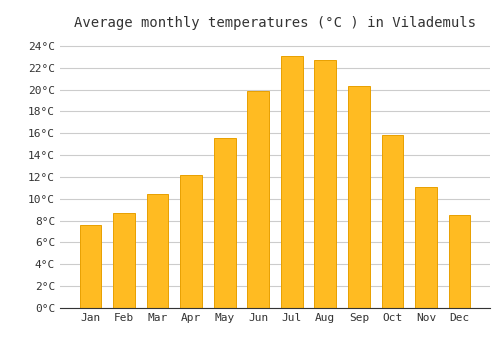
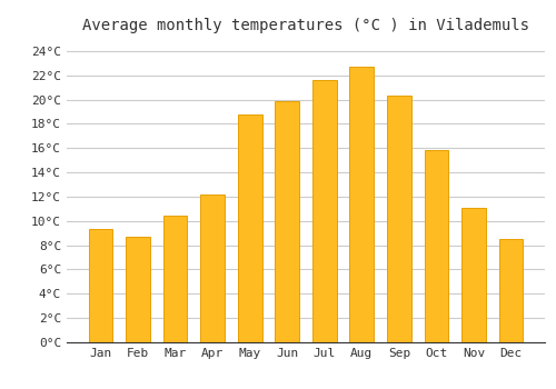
Jan: 7.6°C -> 9.3°C
May: 15.6°C -> 18.8°C
Jul: 23.1°C -> 21.6°C
